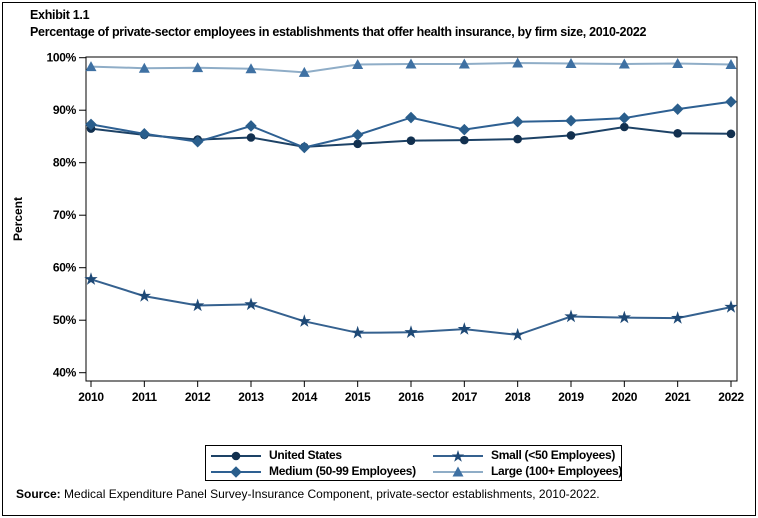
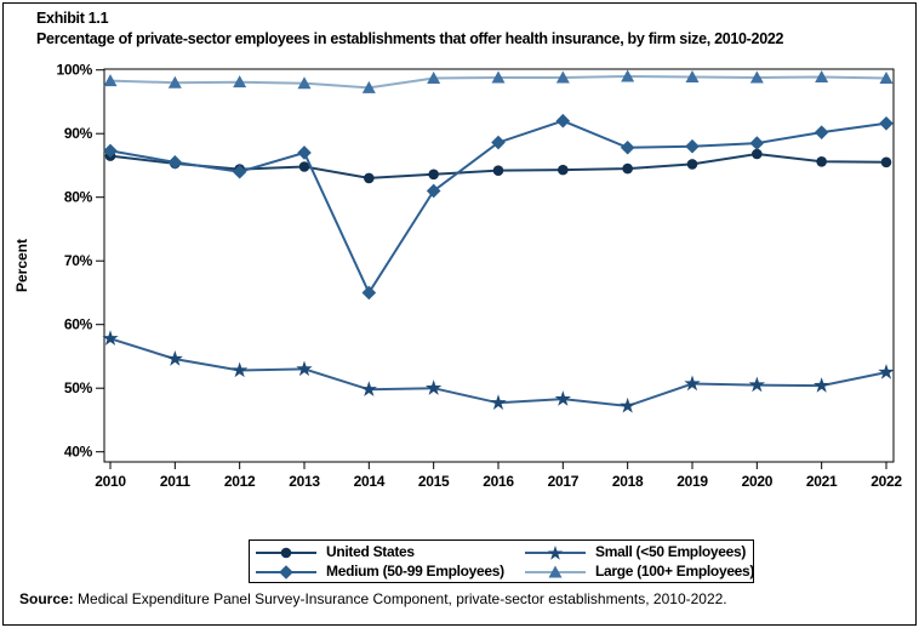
Medium (50-99 Employees)/2014: 83% -> 65%
Medium (50-99 Employees)/2015: 85% -> 81%
Small (<50 Employees)/2015: 48% -> 50%
Medium (50-99 Employees)/2017: 86% -> 92%
